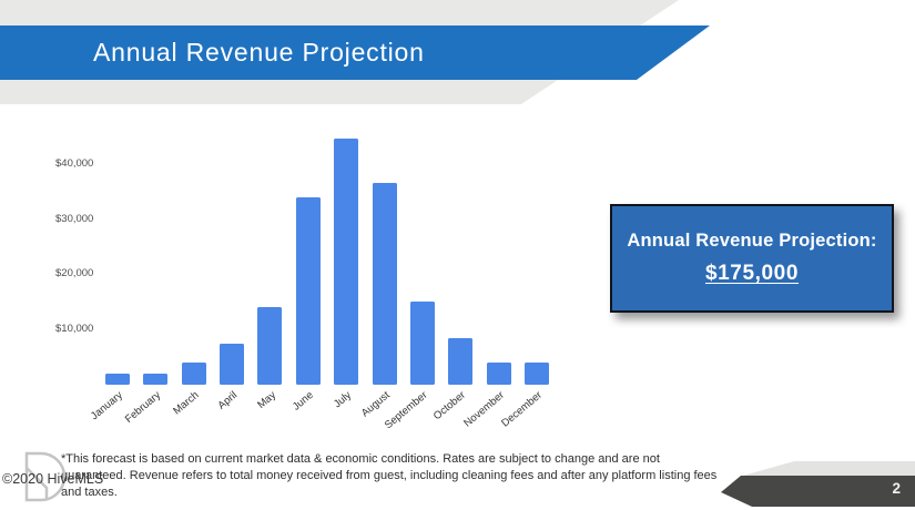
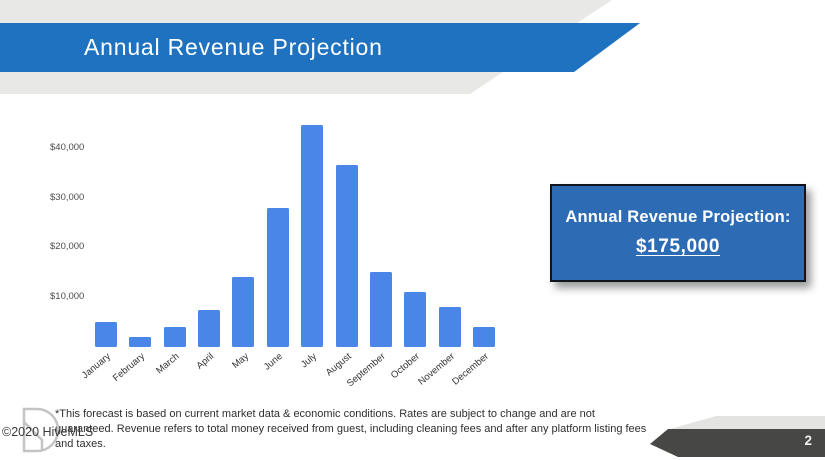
January: $2000 -> $5000
June: $34000 -> $28000
October: $8000 -> $11000
November: $4000 -> $8000
